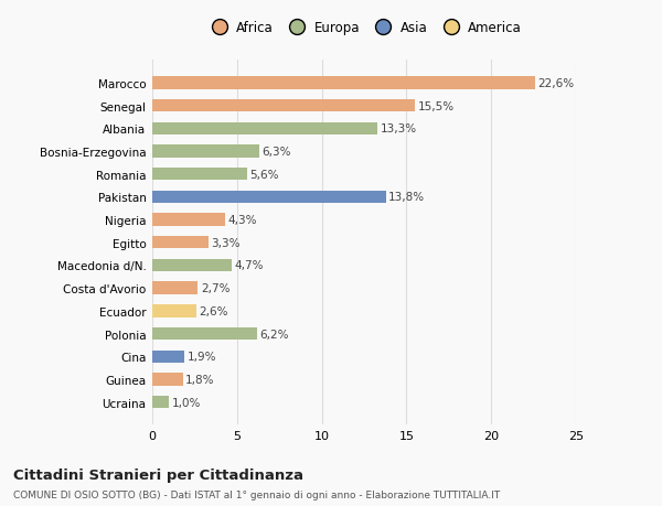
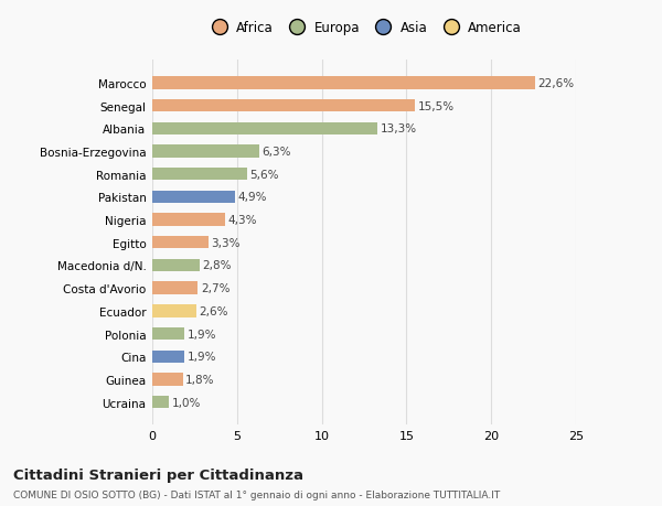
Pakistan: 13,8% -> 4,9%
Macedonia d/N.: 4,7% -> 2,8%
Polonia: 6,2% -> 1,9%
